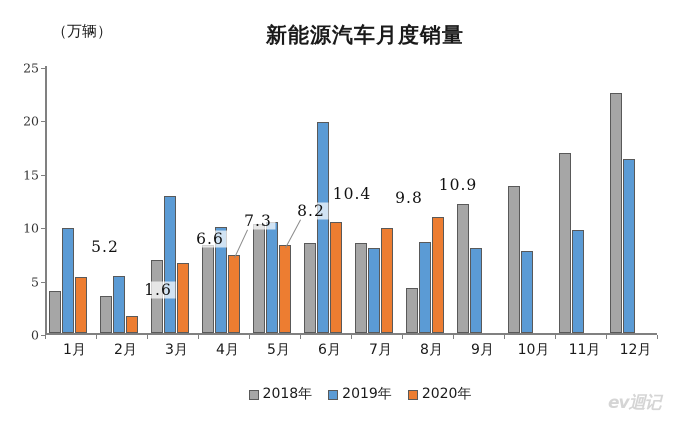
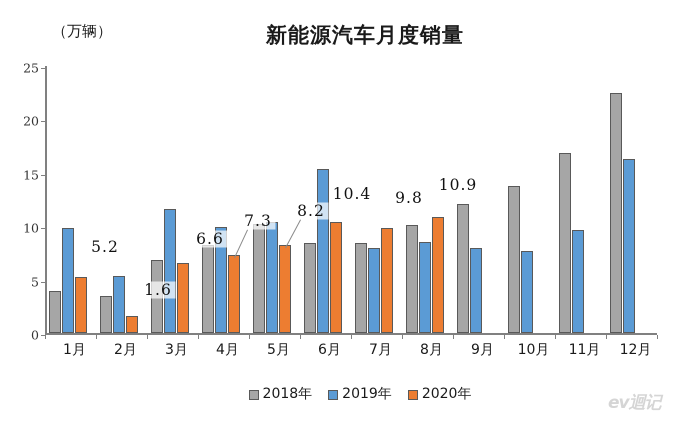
2019年/3月: 12.8 -> 11.6
2019年/6月: 19.8 -> 15.4
2018年/8月: 4.2 -> 10.1
